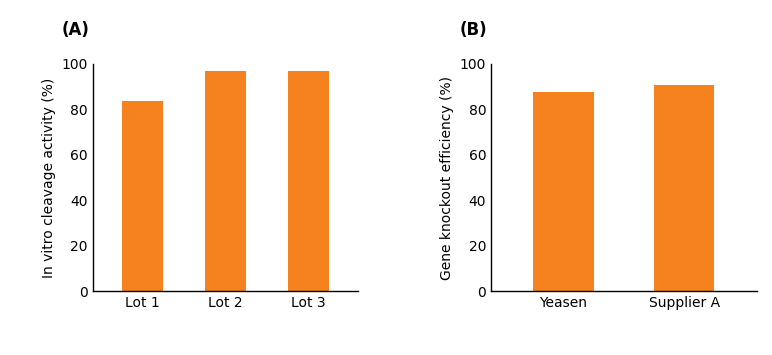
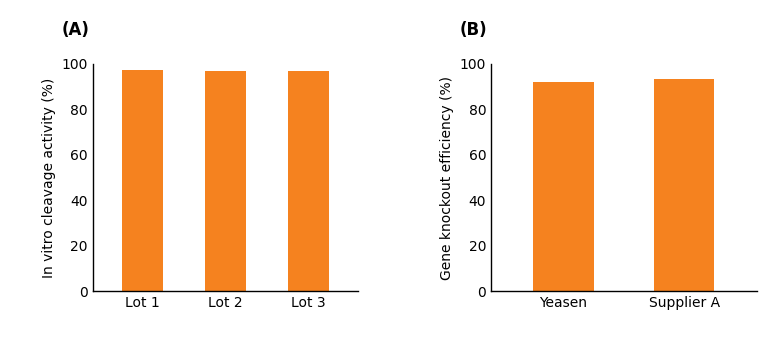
Lot 1: 83.5 -> 97.5
Yeasen: 87.5 -> 92.0
Supplier A: 90.5 -> 93.5
